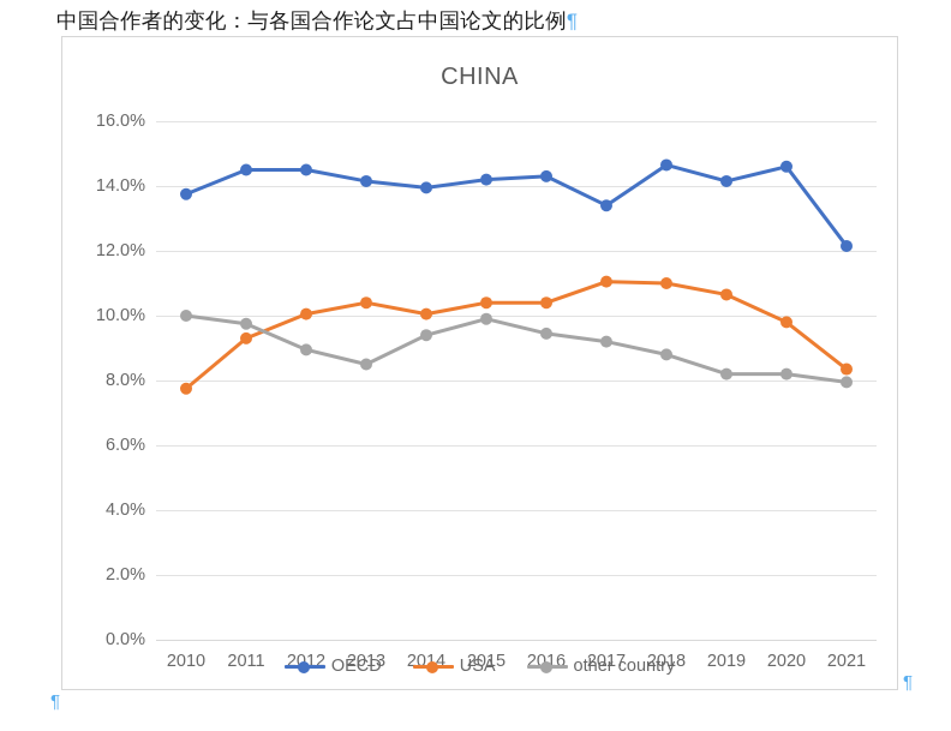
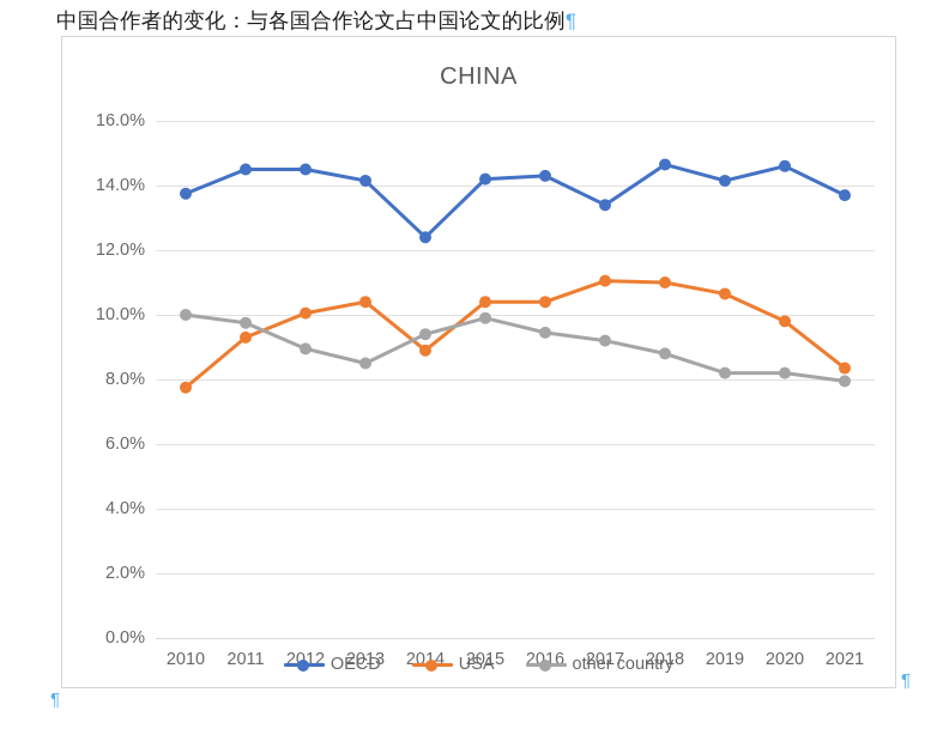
OECD/2014: 13.9% -> 12.4%
USA/2014: 10.1% -> 8.9%
OECD/2021: 12.2% -> 13.7%
